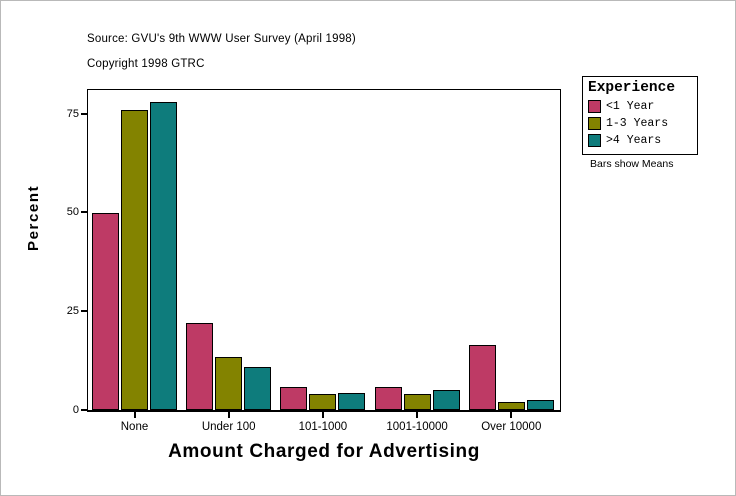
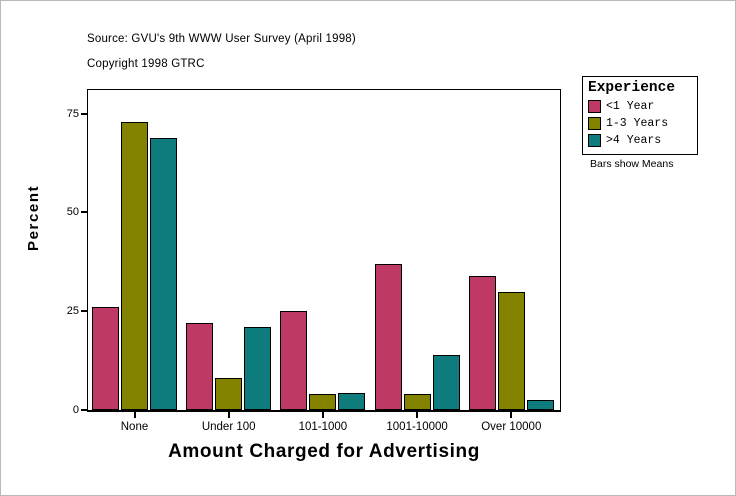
<1 Year/None: 50 -> 26
1-3 Years/None: 76 -> 73
>4 Years/None: 78 -> 69
1-3 Years/Under 100: 14 -> 8
>4 Years/Under 100: 11 -> 21
<1 Year/101-1000: 6 -> 25
<1 Year/1001-10000: 6 -> 37
>4 Years/1001-10000: 5 -> 14
<1 Year/Over 10000: 16 -> 34
1-3 Years/Over 10000: 2 -> 30
